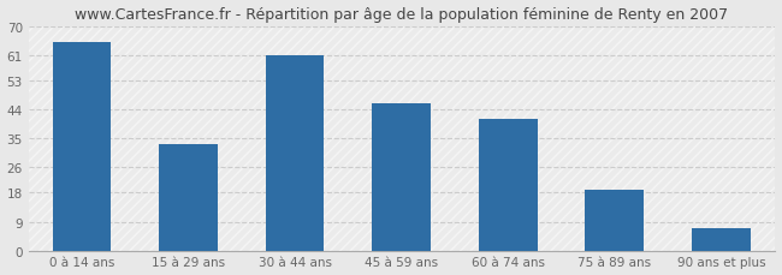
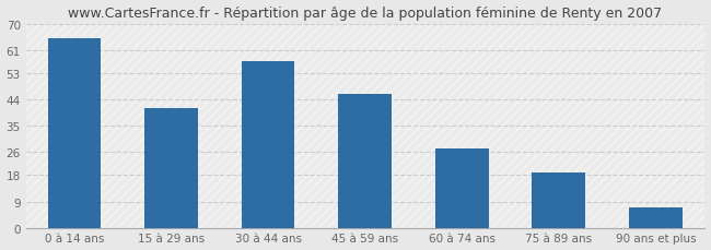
15 à 29 ans: 33 -> 41
30 à 44 ans: 61 -> 57
60 à 74 ans: 41 -> 27
